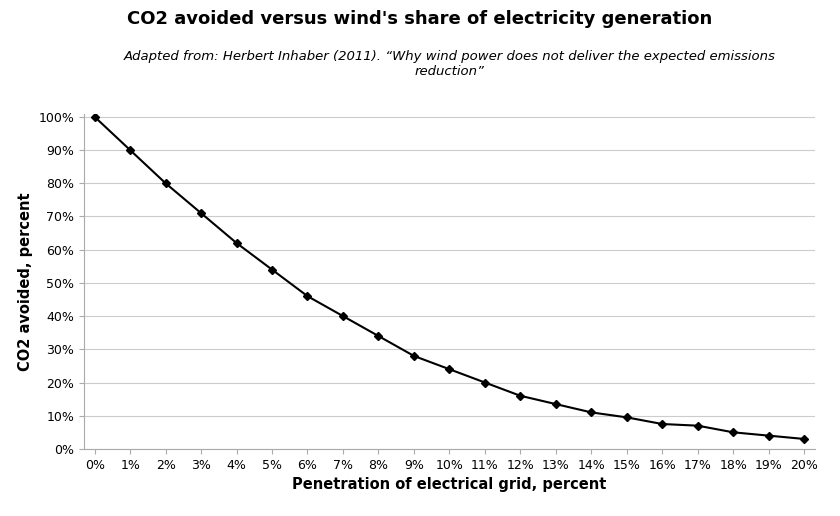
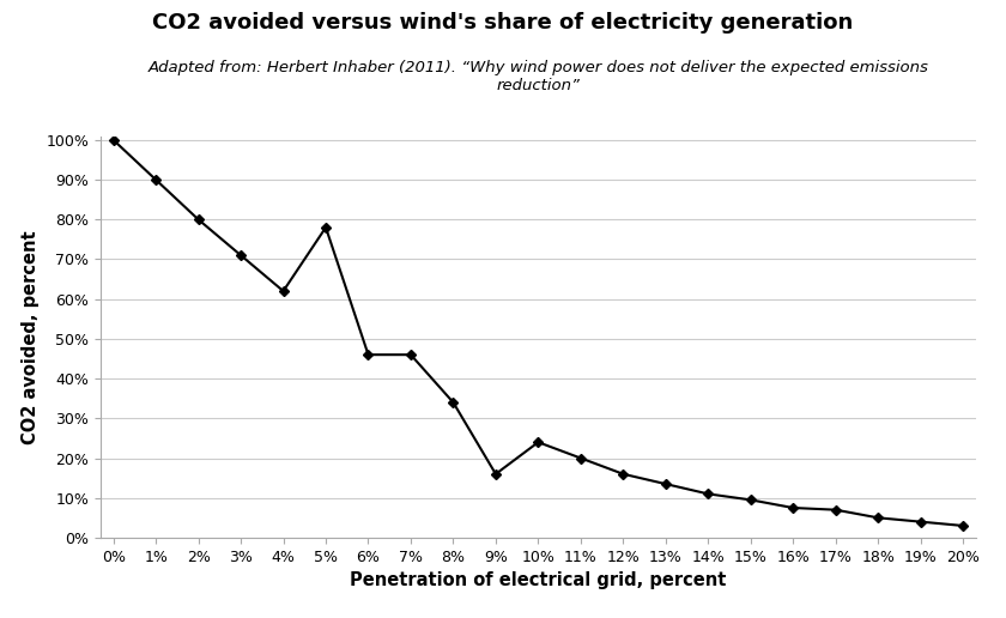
5%: 54.0% -> 78.0%
7%: 40.0% -> 46.0%
9%: 28.0% -> 16.0%
